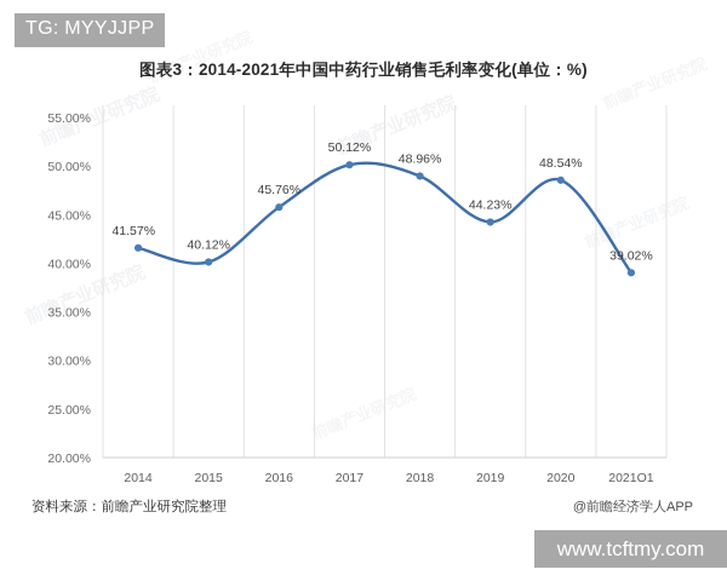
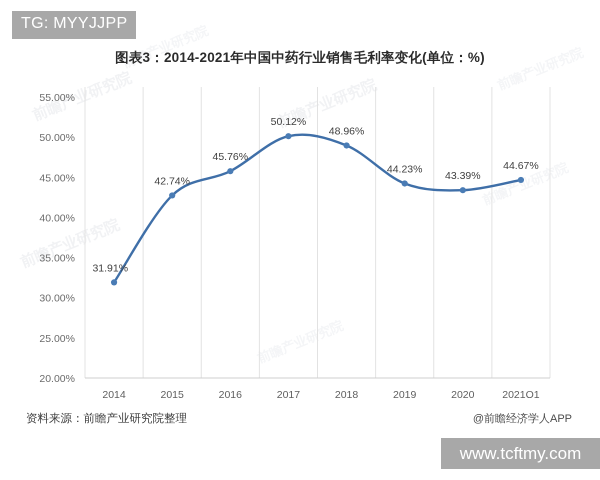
2014: 41.57% -> 31.91%
2015: 40.12% -> 42.74%
2020: 48.54% -> 43.39%
2021Q1: 39.02% -> 44.67%
